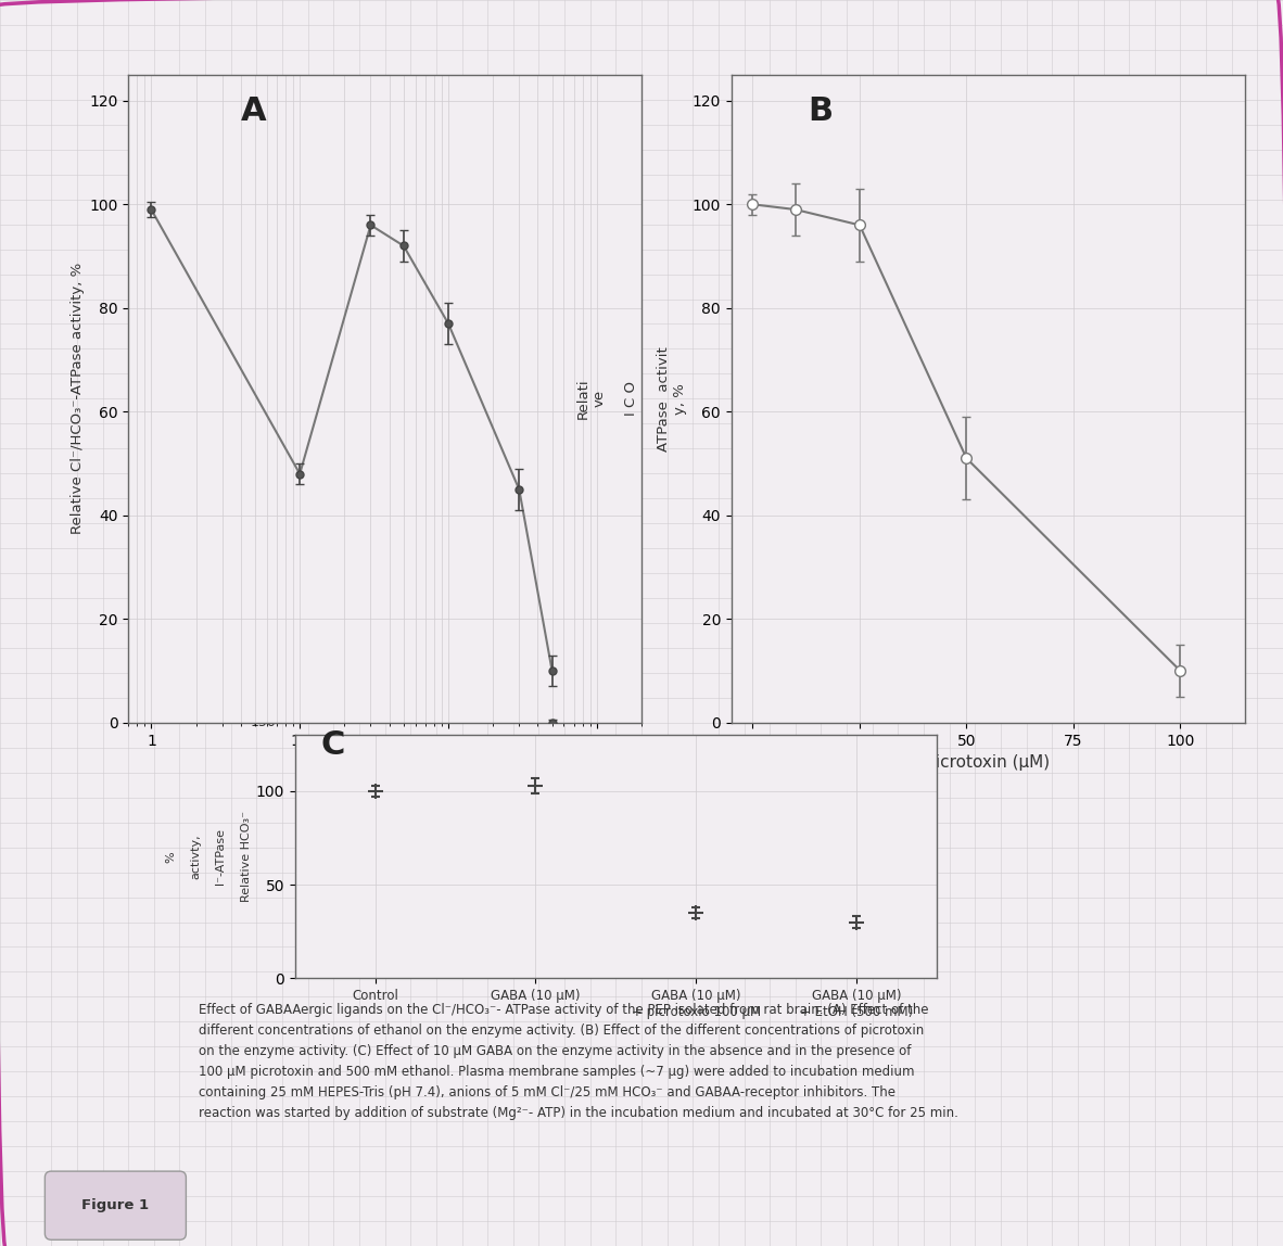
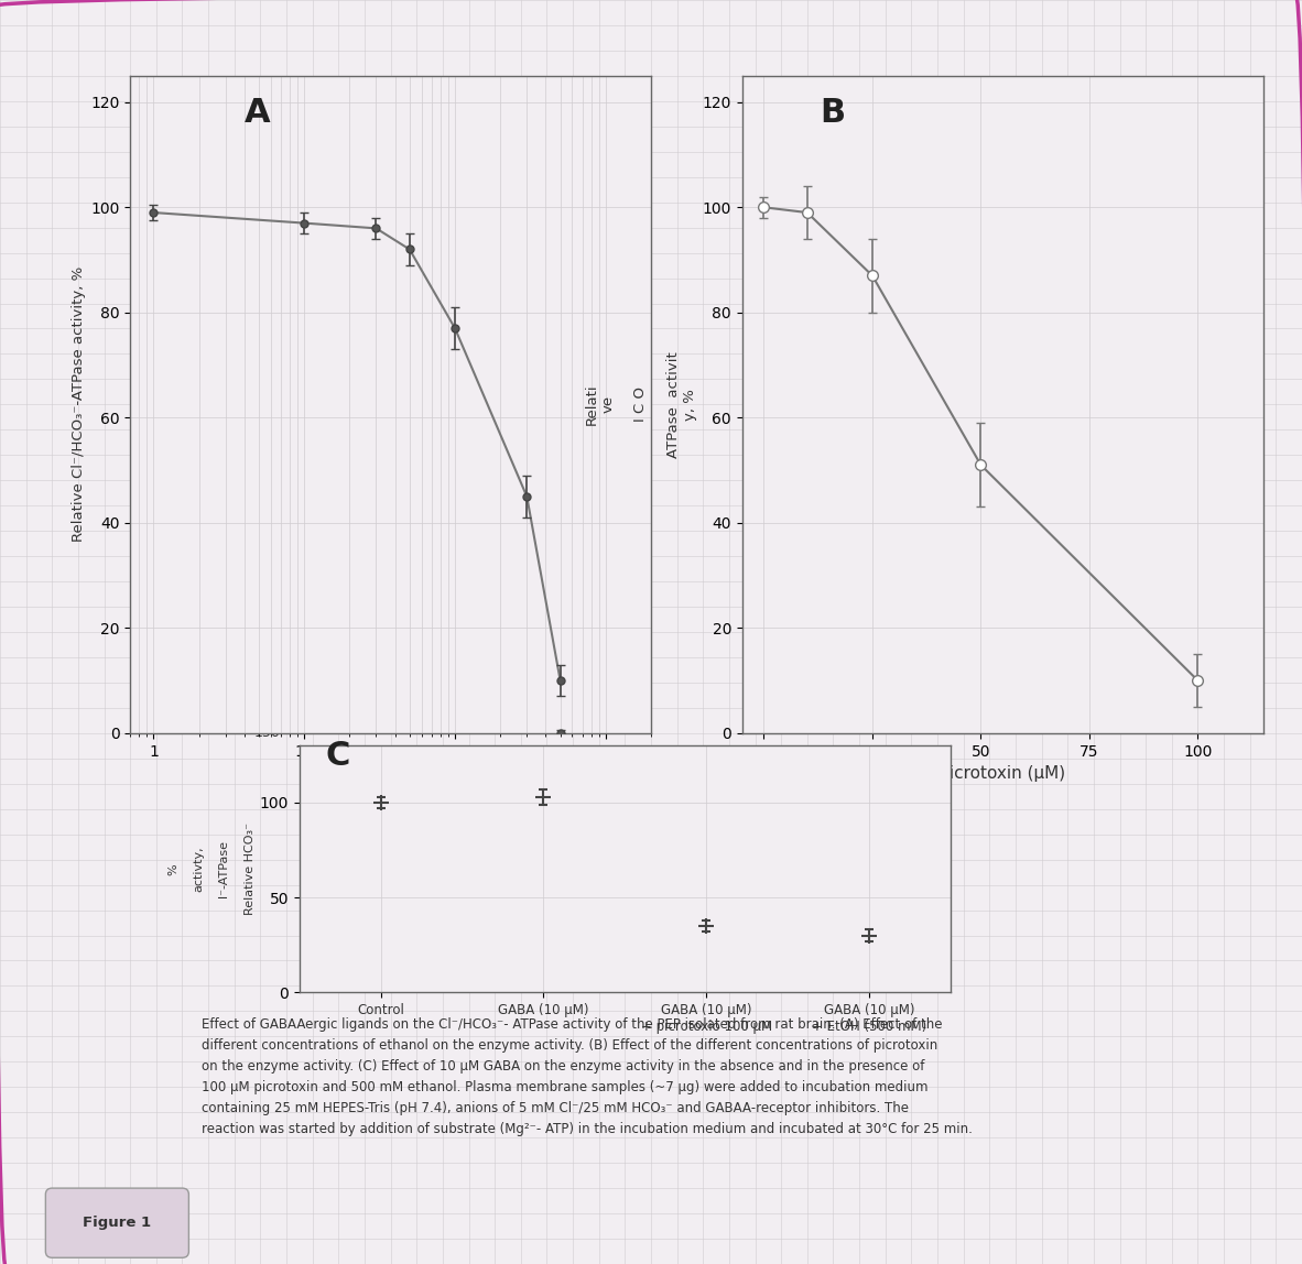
10: 48 -> 97
25: 96 -> 87
